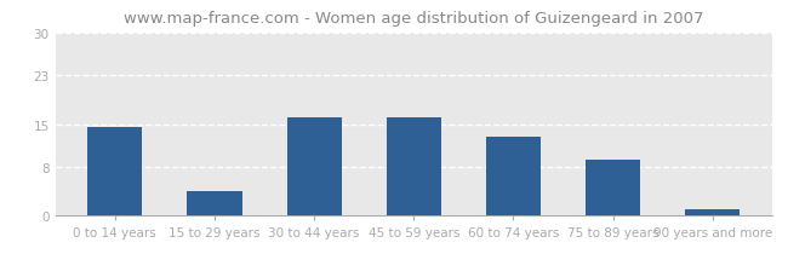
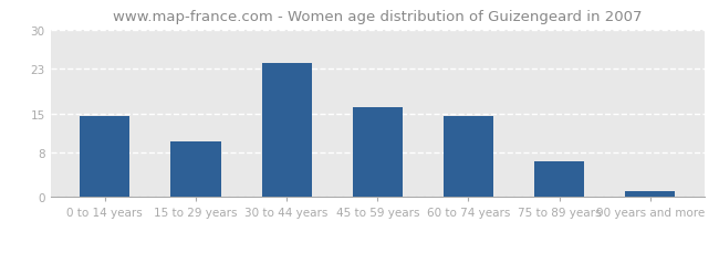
15 to 29 years: 4.0 -> 10.0
30 to 44 years: 16.0 -> 24.0
60 to 74 years: 13.0 -> 14.5
75 to 89 years: 9.2 -> 6.5
